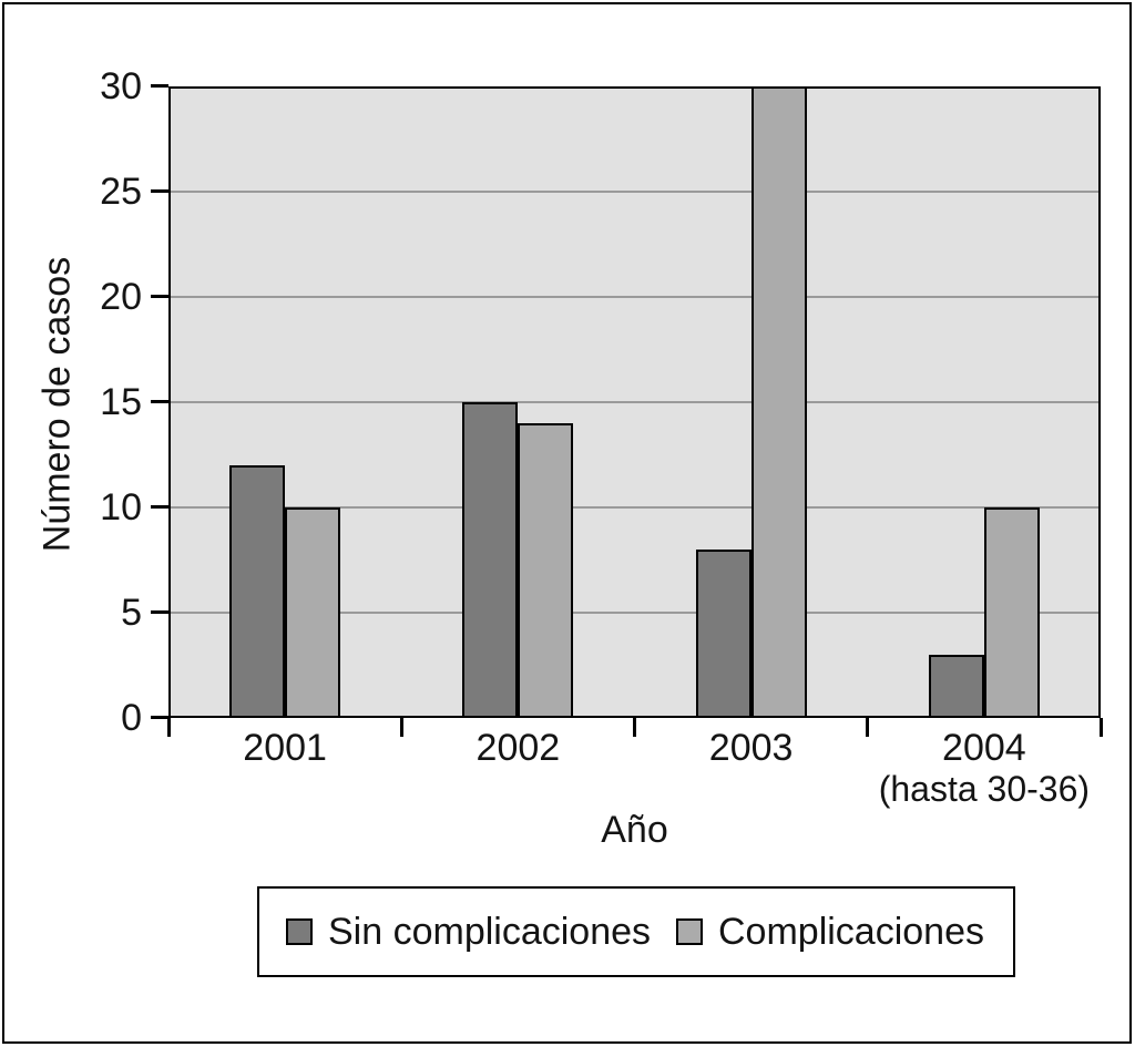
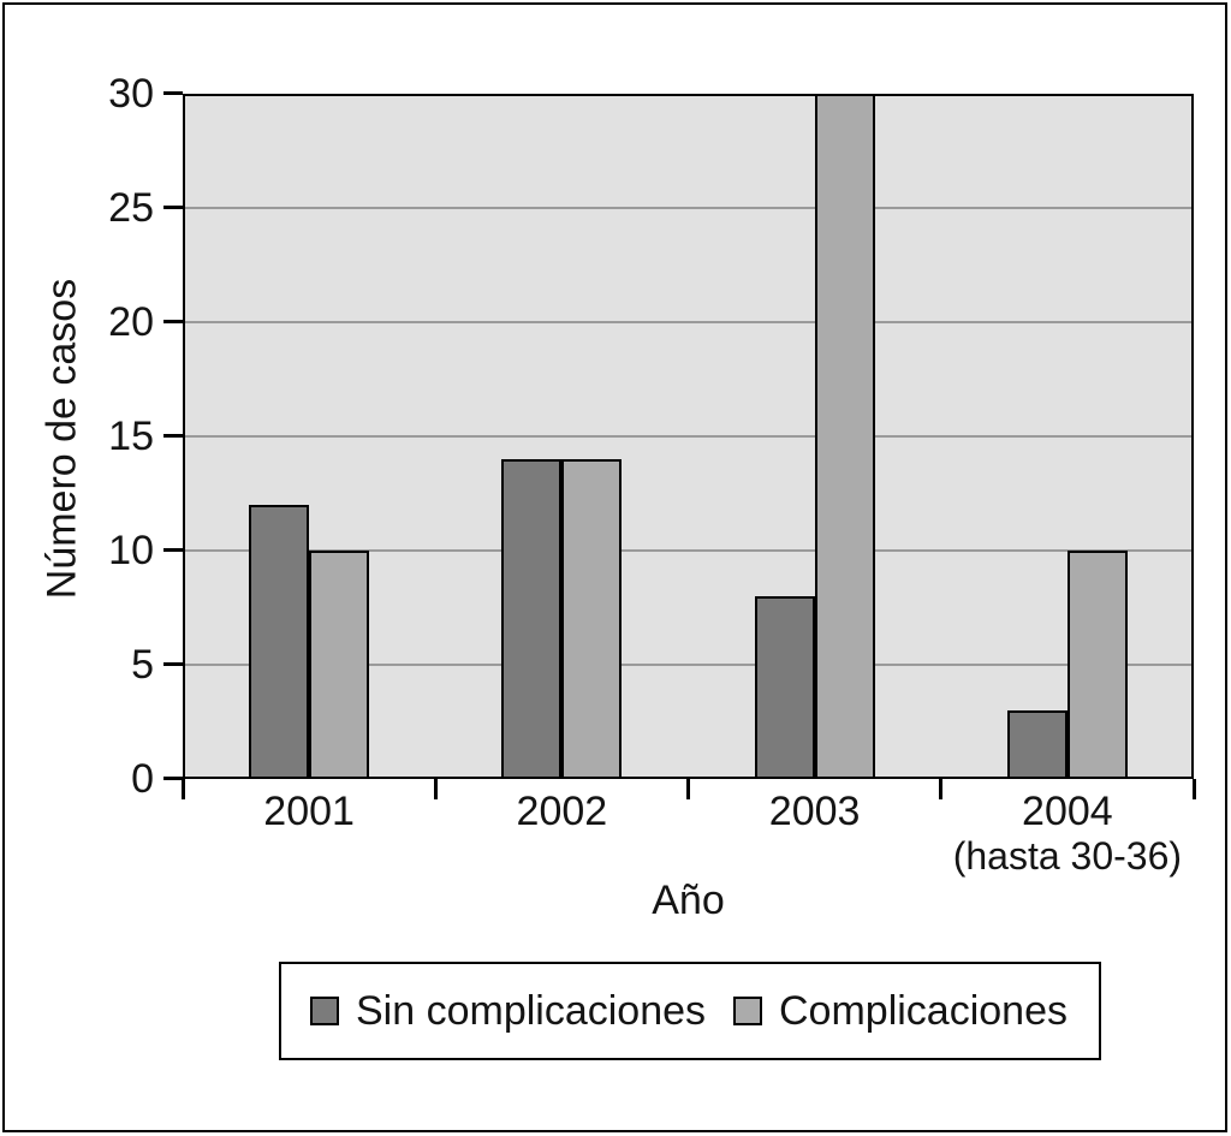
Sin complicaciones/2002: 15 -> 14
